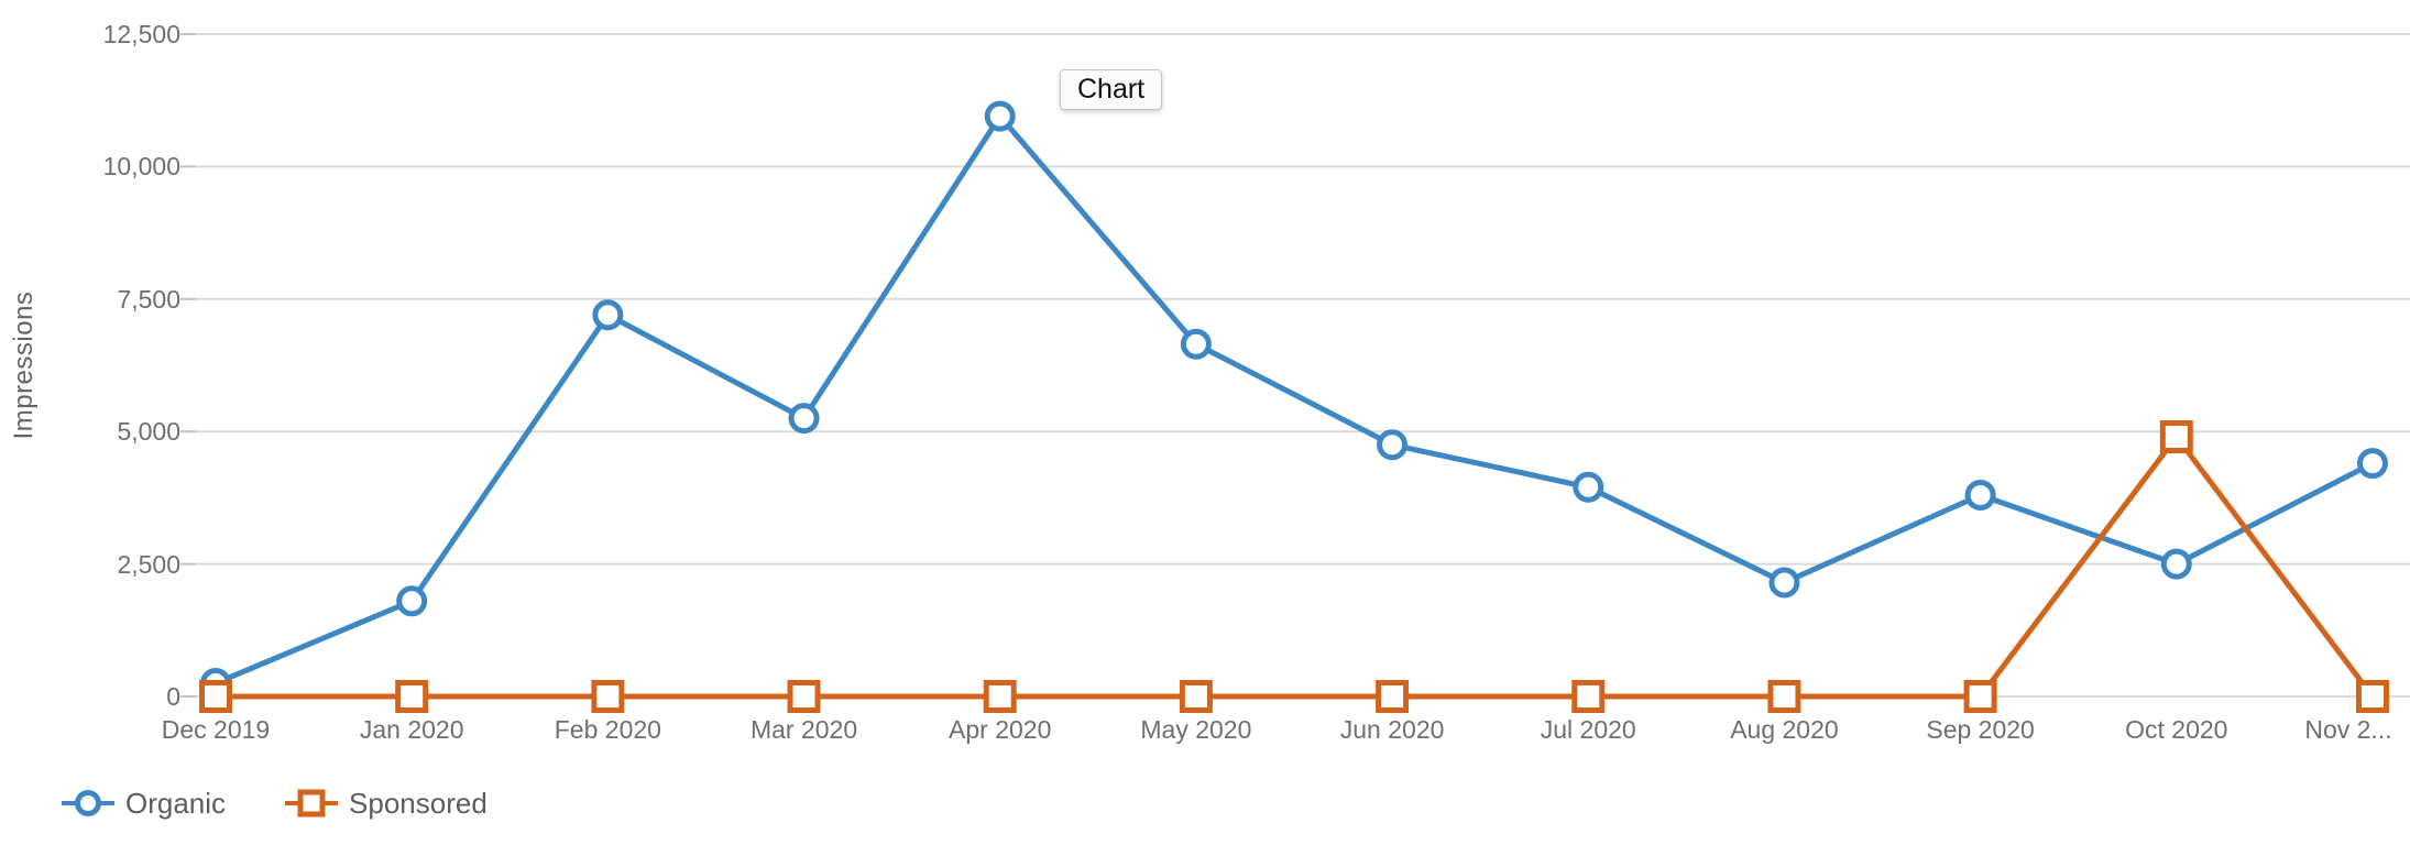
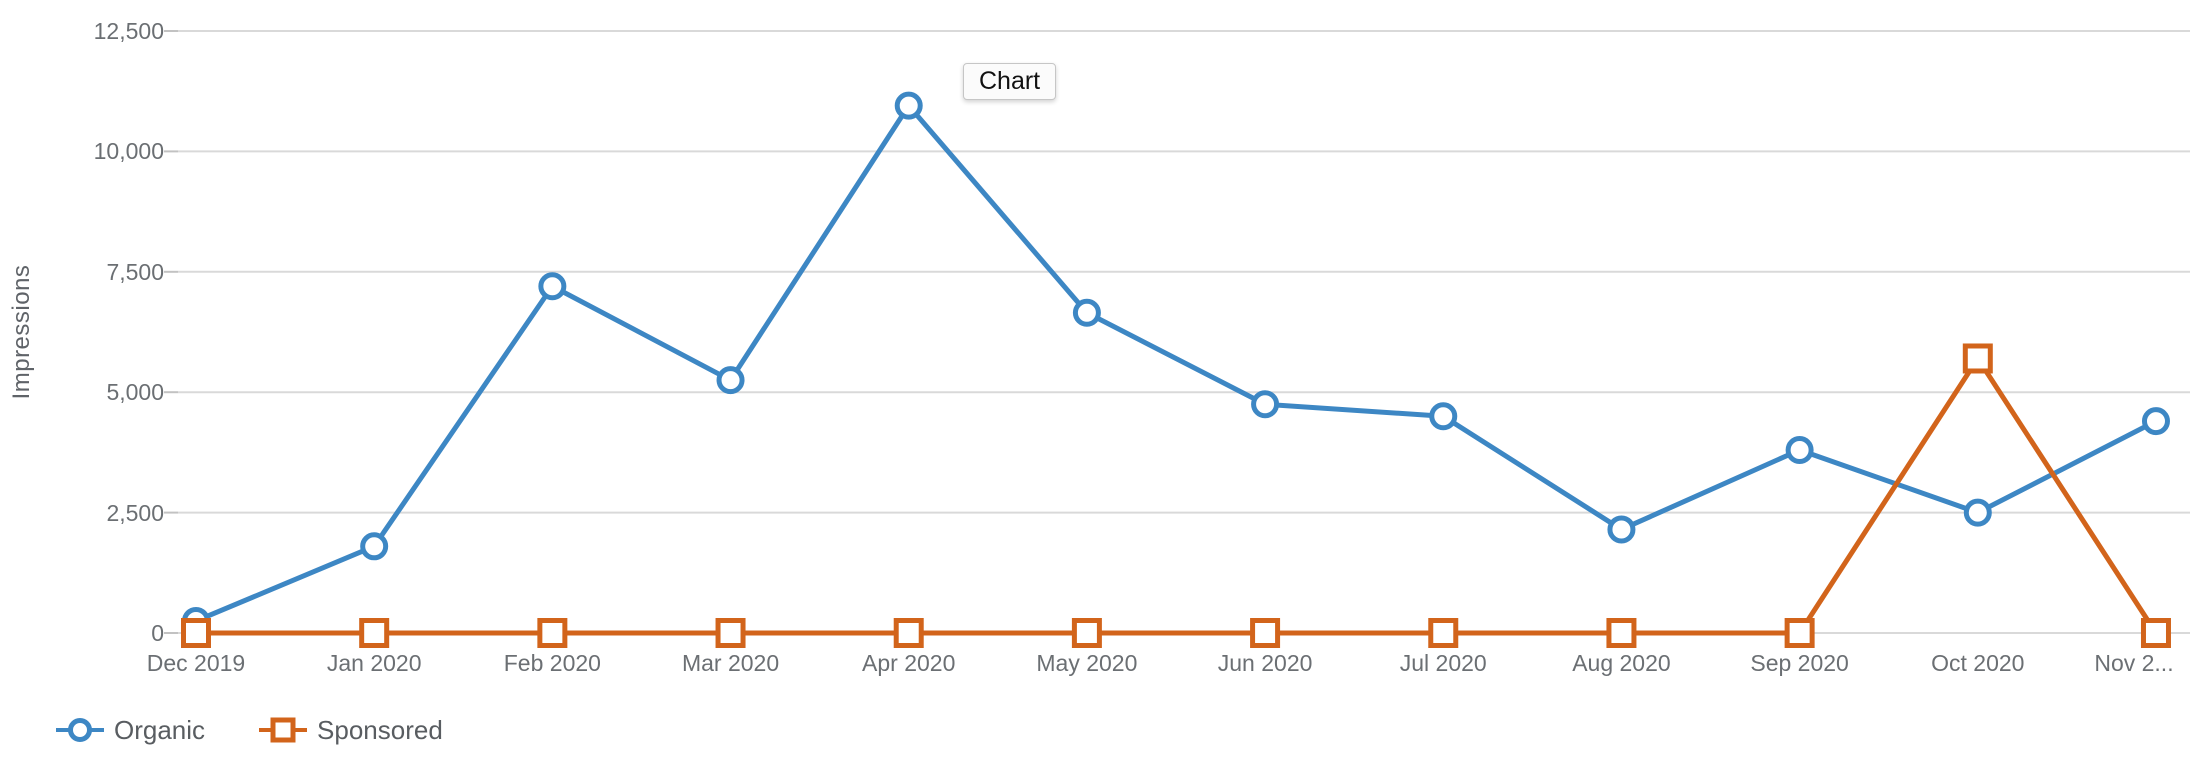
Organic/Jul 2020: 4000 -> 4500
Sponsored/Oct 2020: 4900 -> 5700
